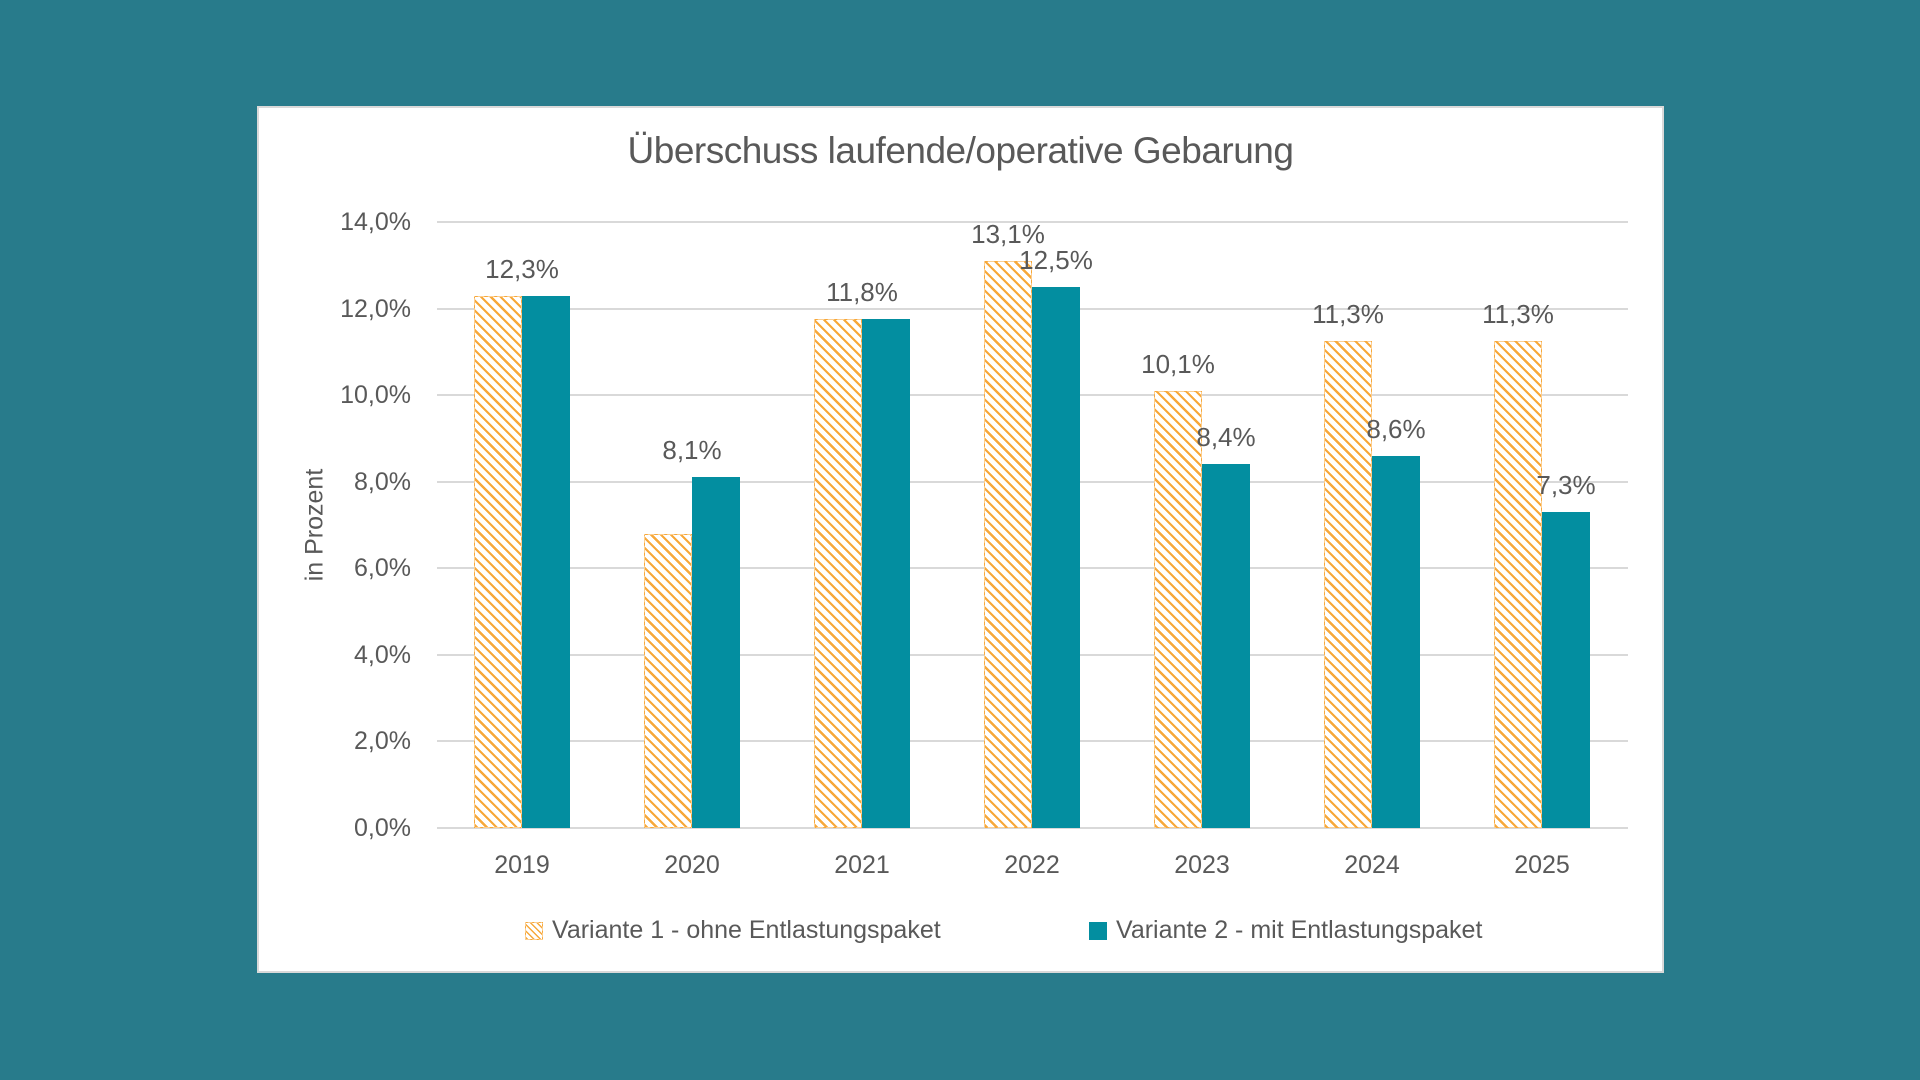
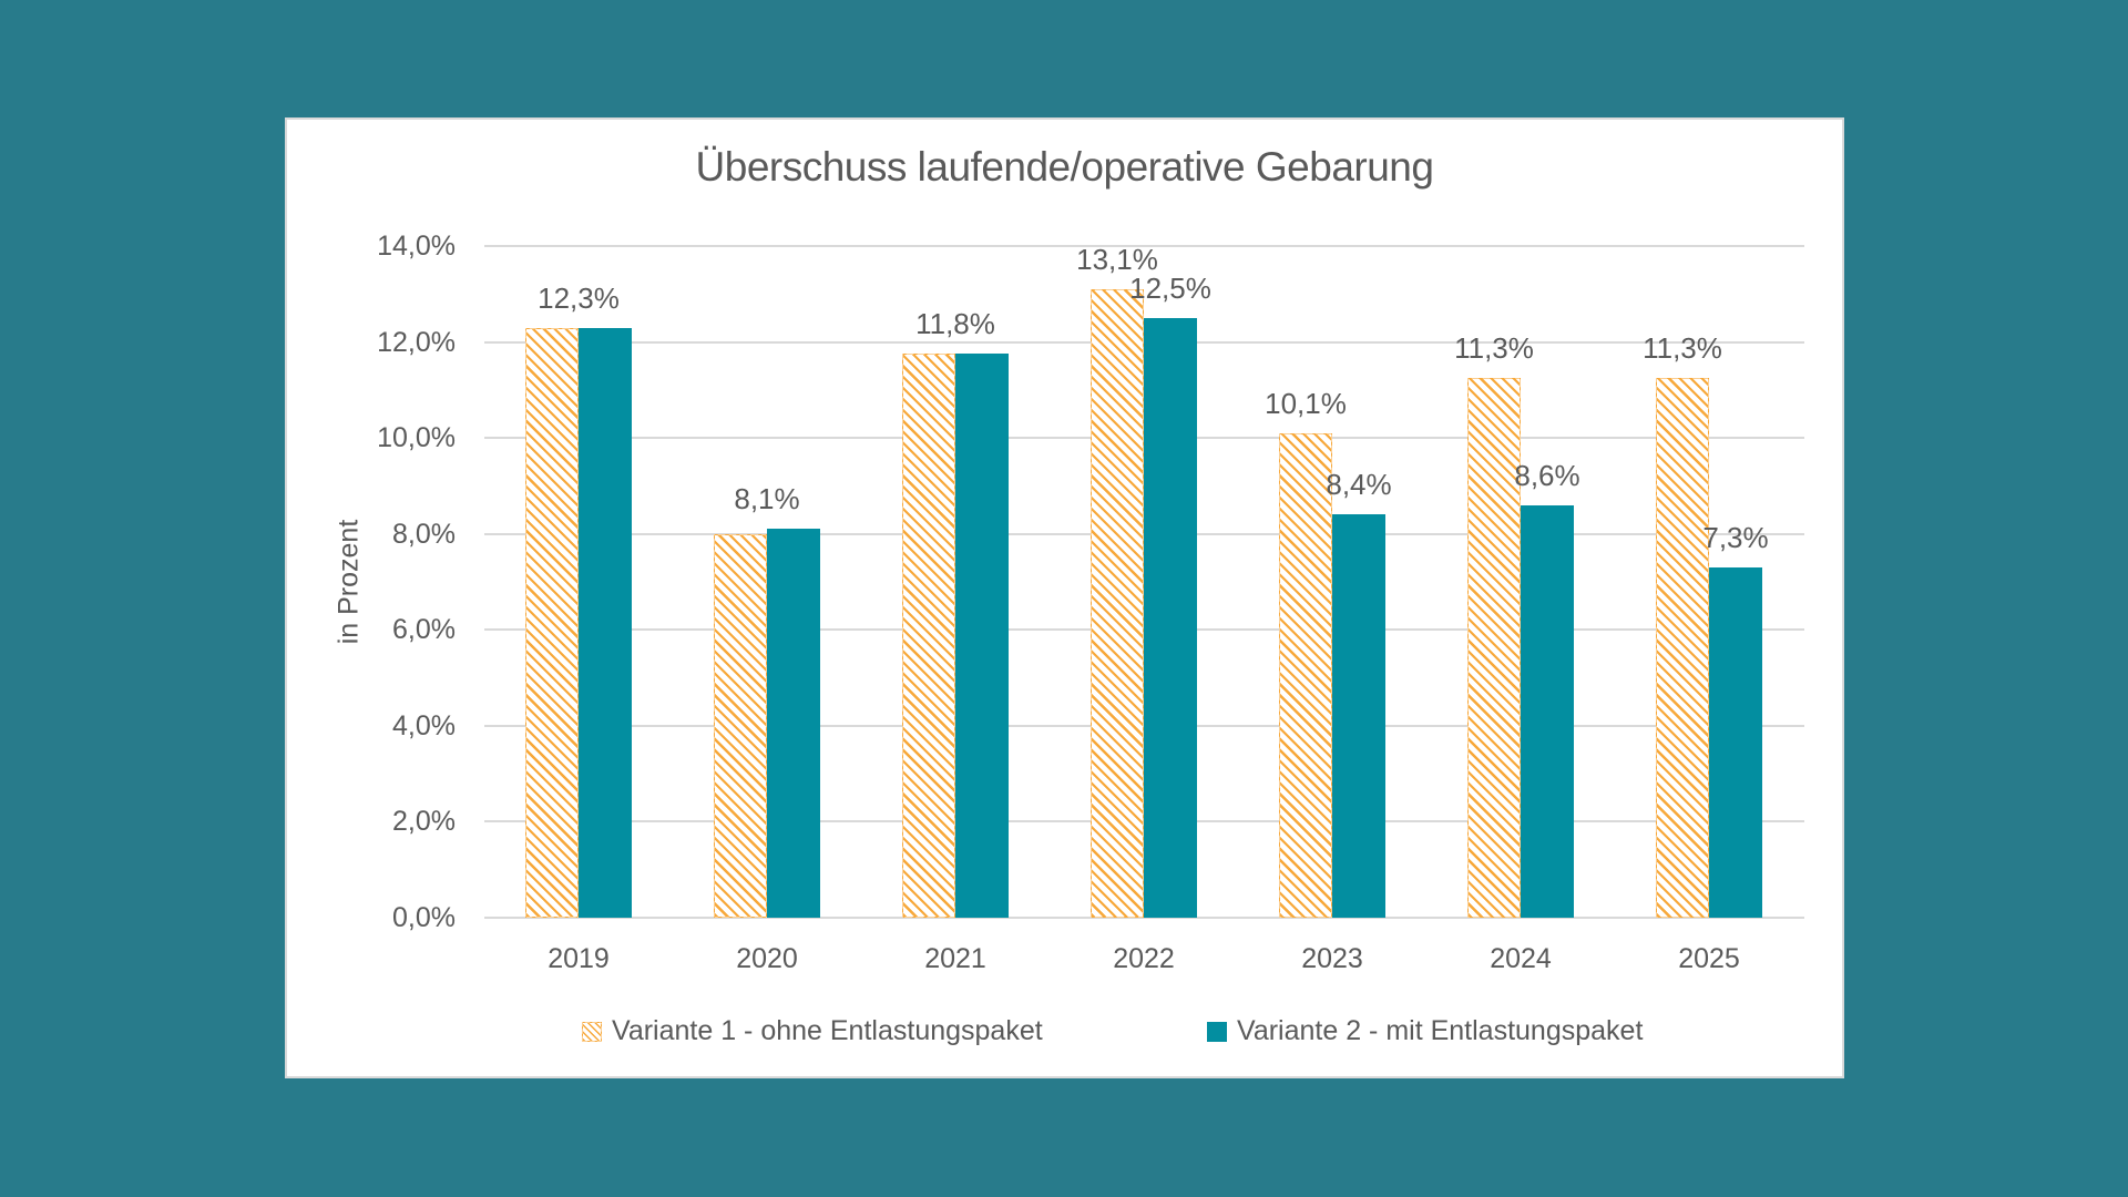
Variante 1 - ohne Entlastungspaket/2020: 6,8% -> 8,0%
